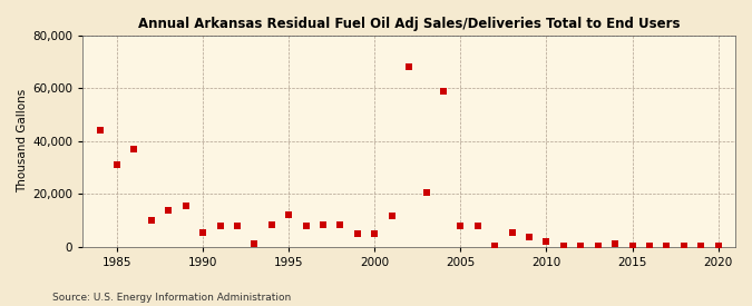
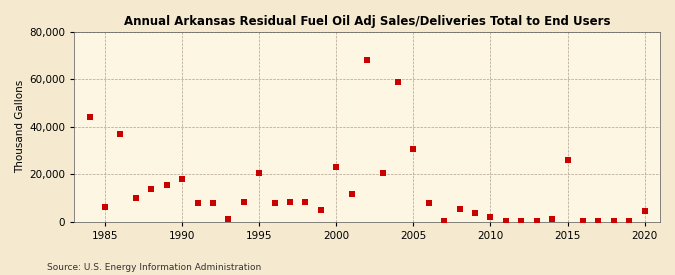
1985: 31,000 -> 6,000
1990: 5,500 -> 18,000
1995: 12,000 -> 20,500
2000: 5,000 -> 23,000
2005: 8,000 -> 30,500
2015: 500 -> 26,000
2020: 200 -> 4,500
